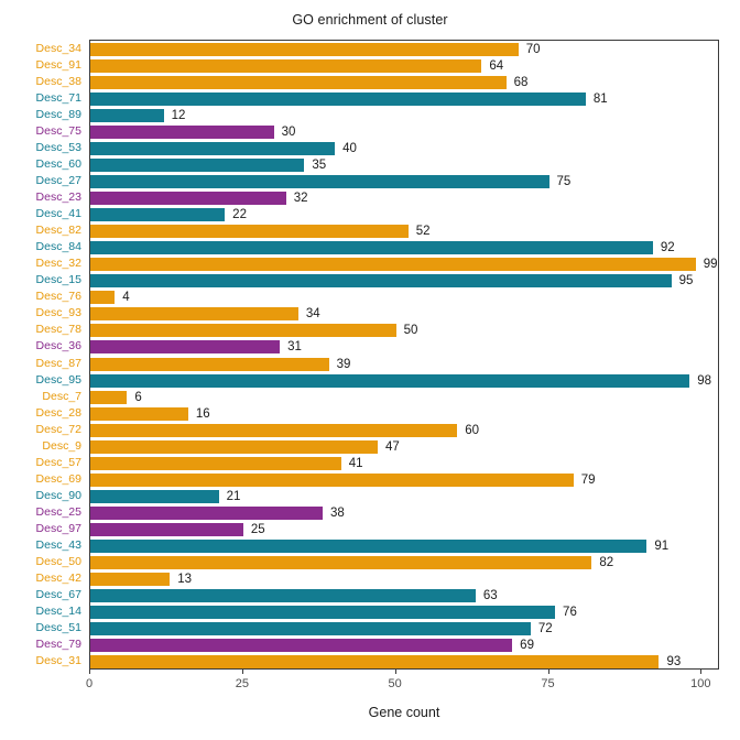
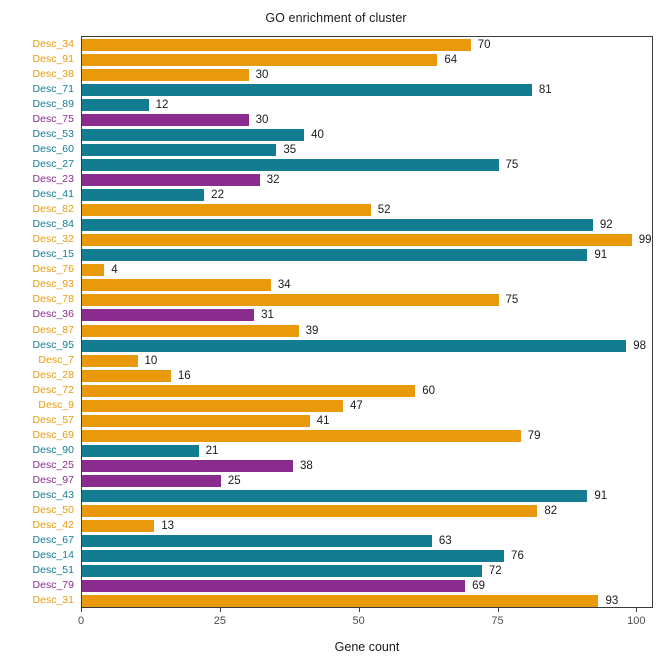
Desc_38: 68 -> 30
Desc_15: 95 -> 91
Desc_78: 50 -> 75
Desc_7: 6 -> 10
